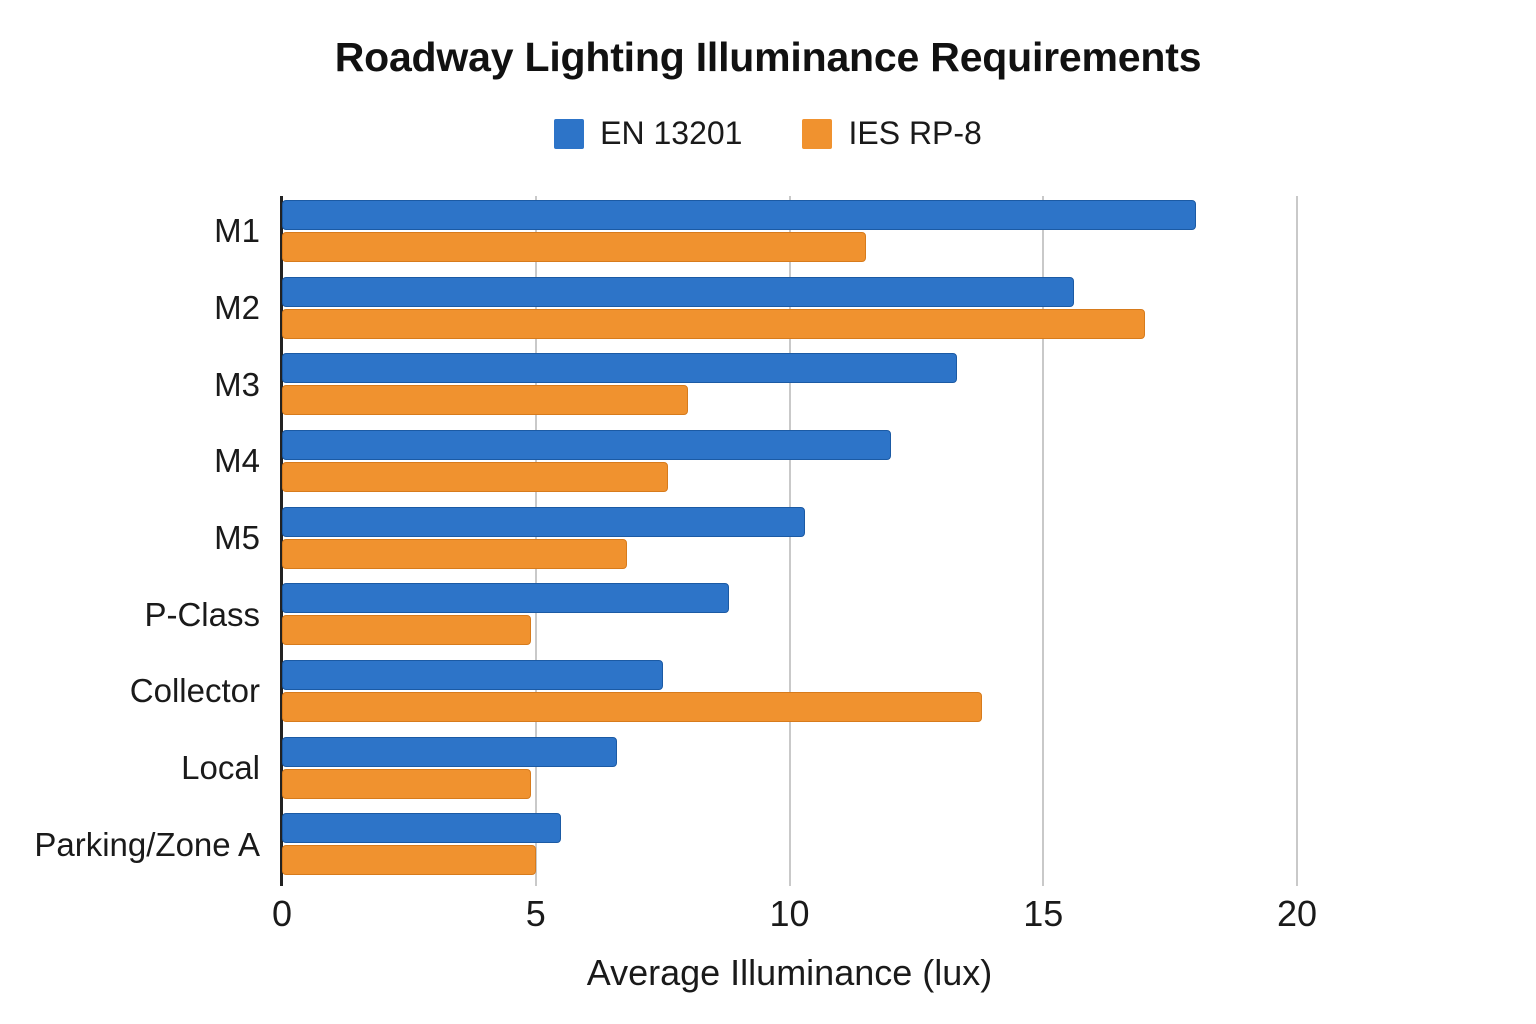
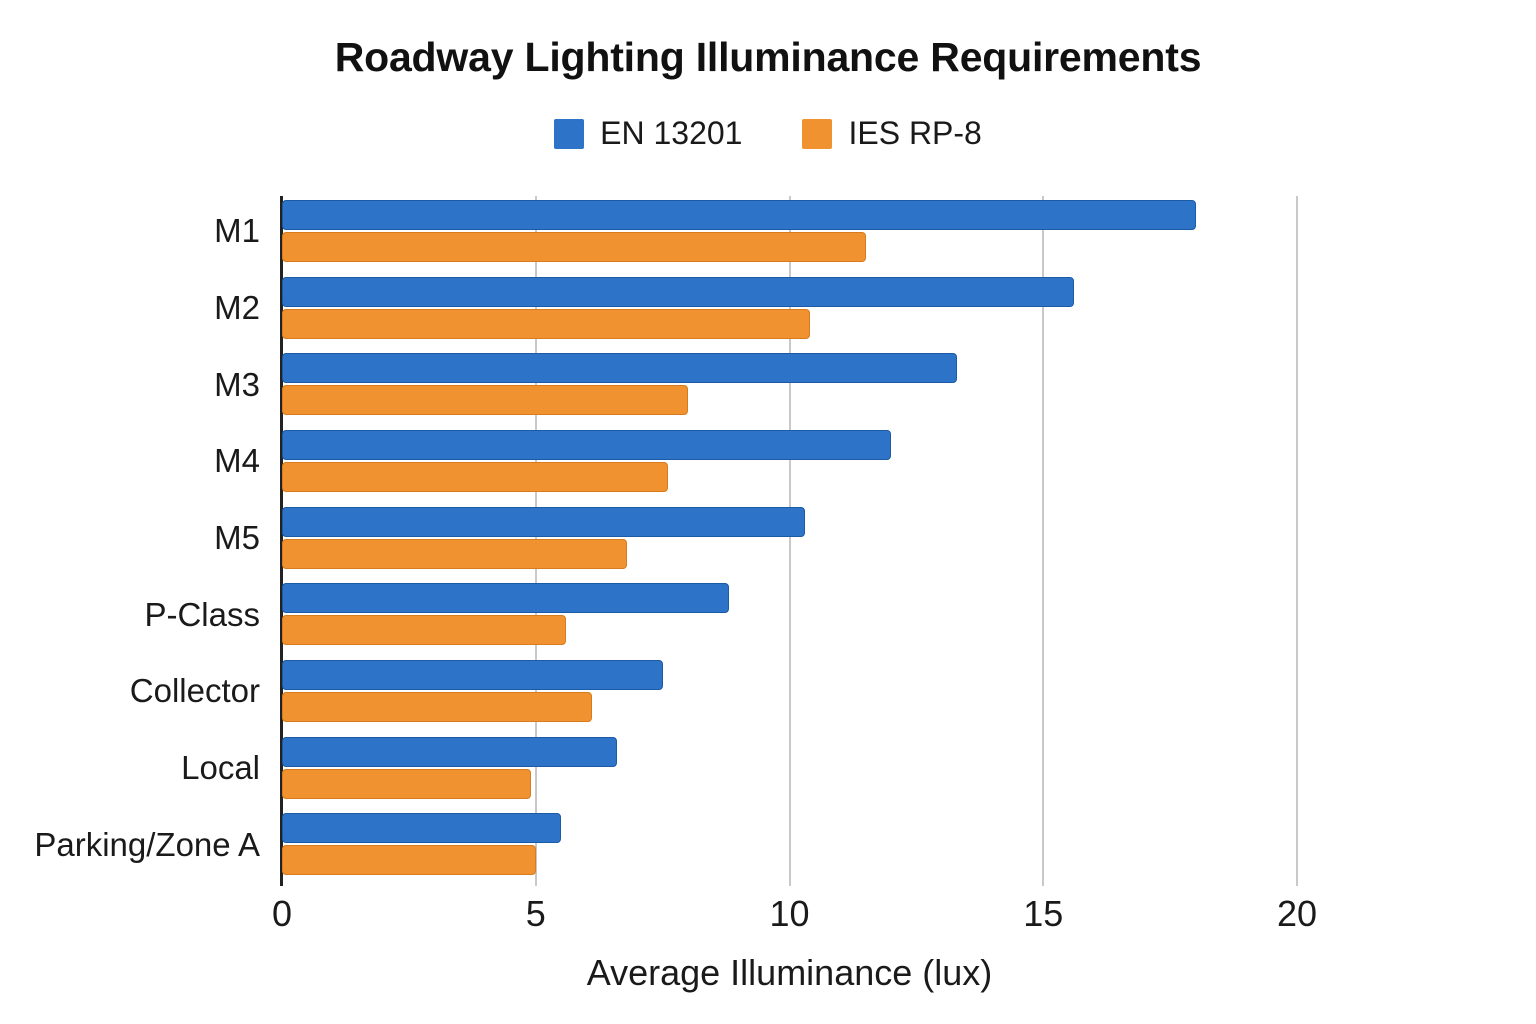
IES RP-8/M2: 17.0 -> 10.4
IES RP-8/P-Class: 4.9 -> 5.6
IES RP-8/Collector: 13.8 -> 6.1
